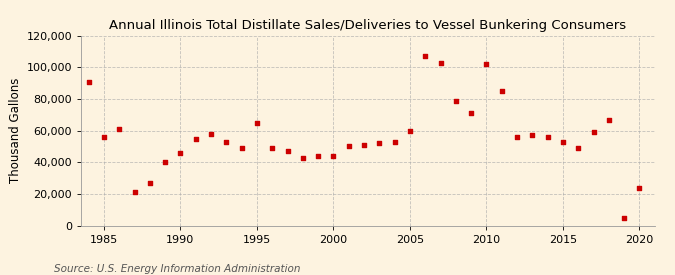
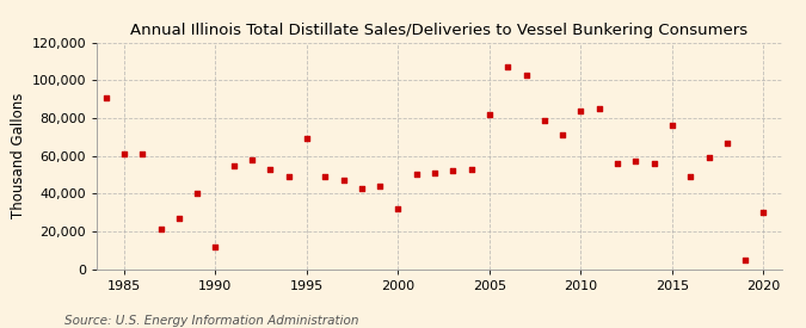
1985: 56,000 -> 61,000
1990: 46,000 -> 12,000
1995: 65,000 -> 69,000
2000: 44,000 -> 32,000
2005: 60,000 -> 82,000
2010: 102,000 -> 84,000
2015: 53,000 -> 76,000
2020: 24,000 -> 30,000
